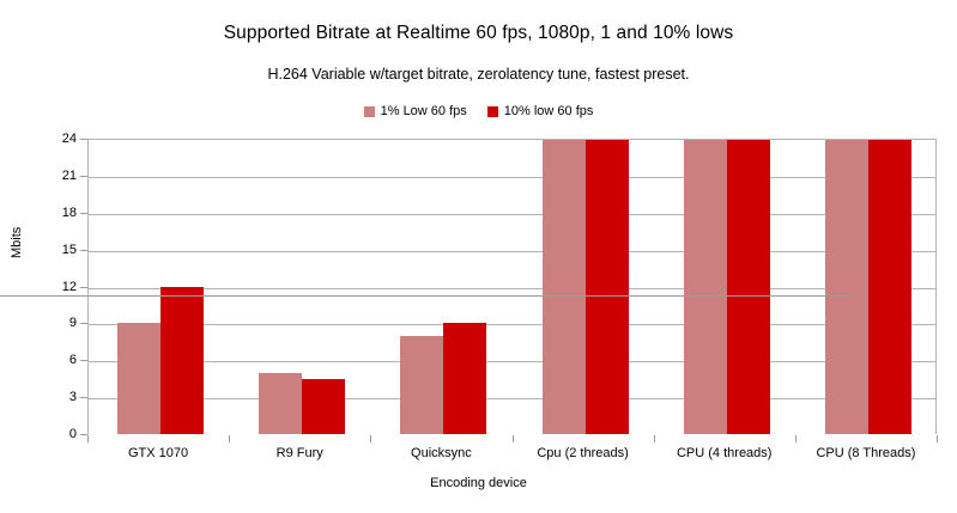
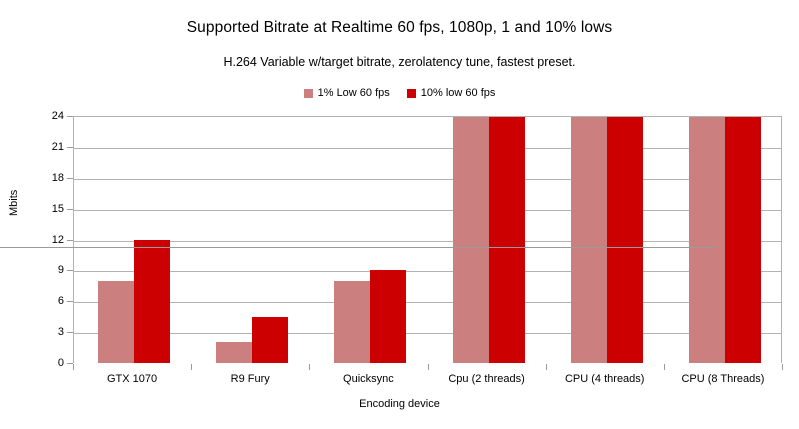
1% Low 60 fps/GTX 1070: 9 -> 8
1% Low 60 fps/R9 Fury: 5 -> 2
